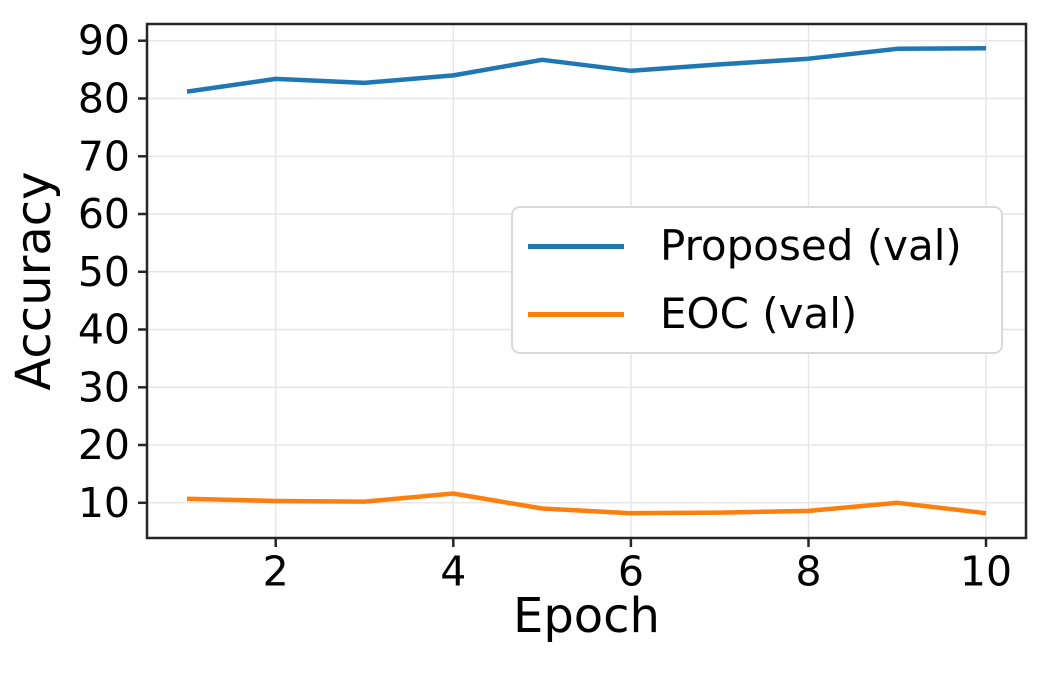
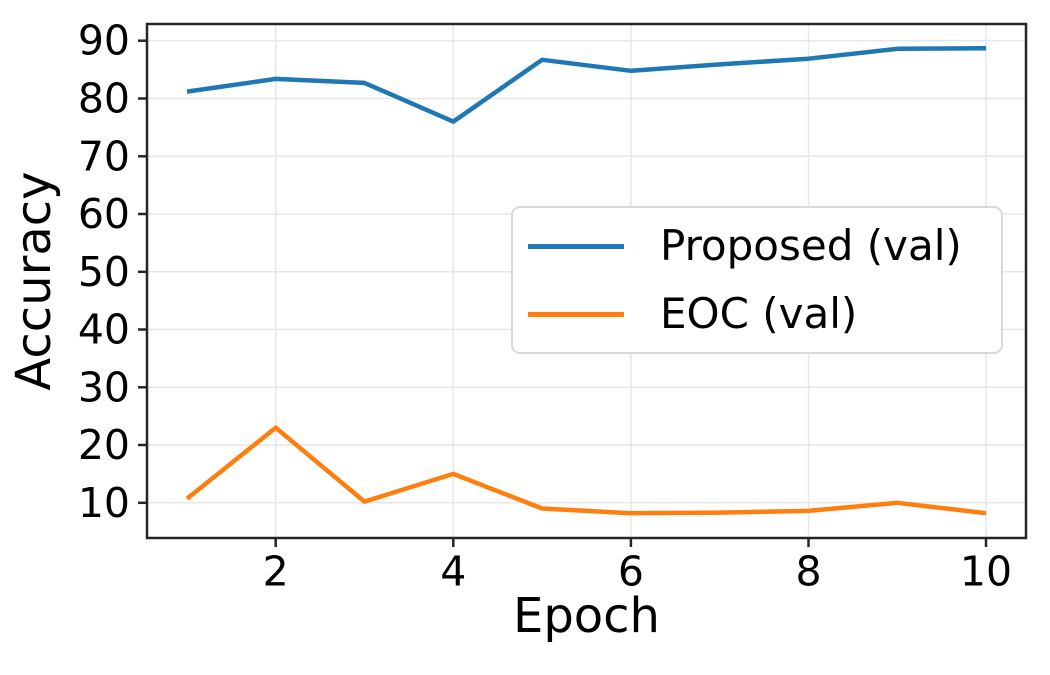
EOC (val)/2: 10 -> 23
Proposed (val)/4: 84 -> 76
EOC (val)/4: 12 -> 15
